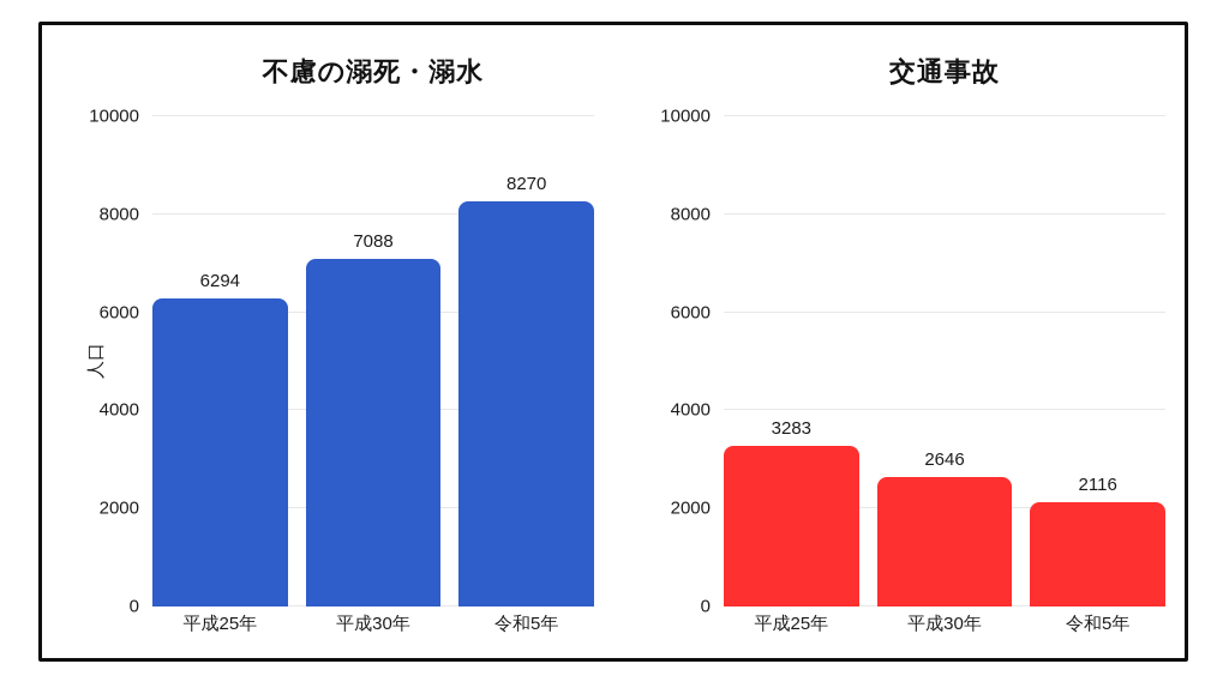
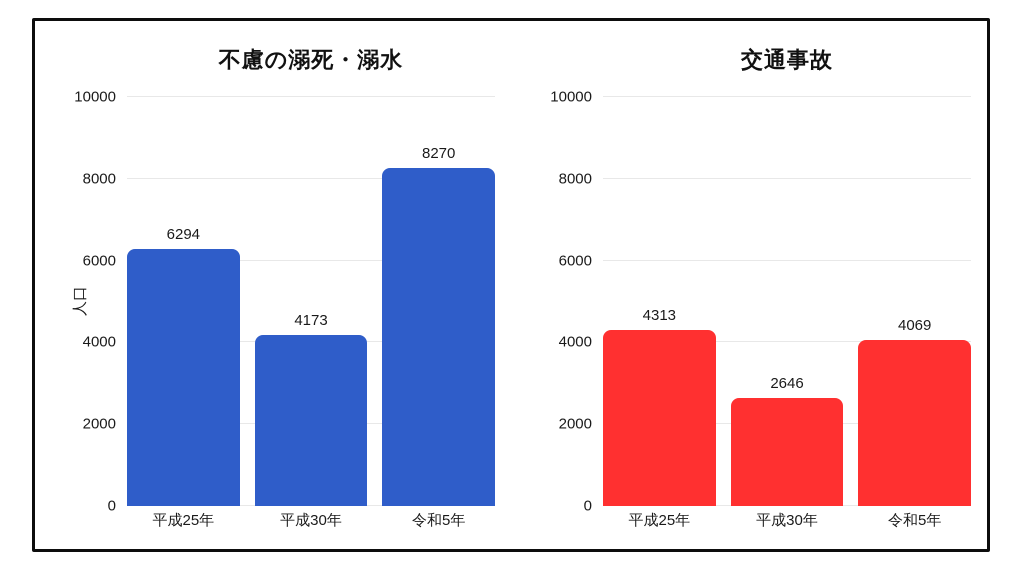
不慮の溺死・溺水/平成30年: 7088 -> 4173
交通事故/平成25年: 3283 -> 4313
交通事故/令和5年: 2116 -> 4069
